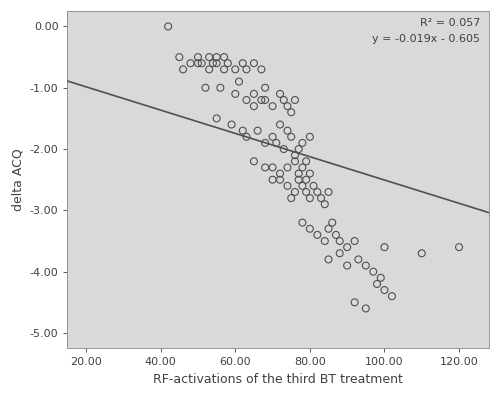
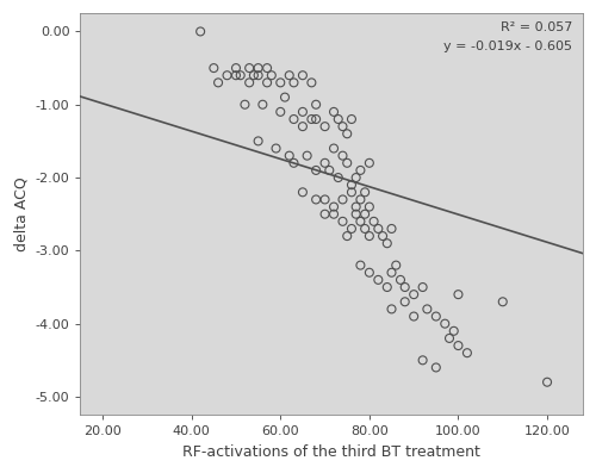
120.00: -3.6 -> -4.8
